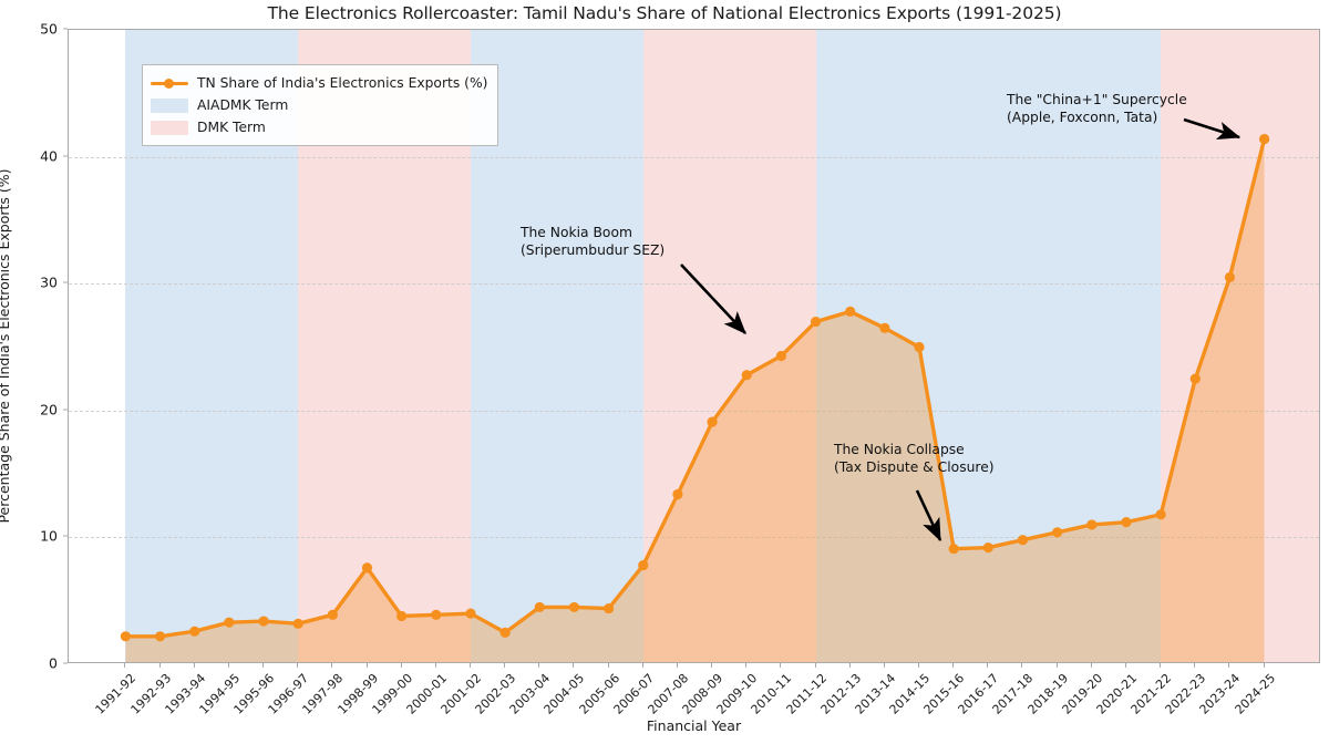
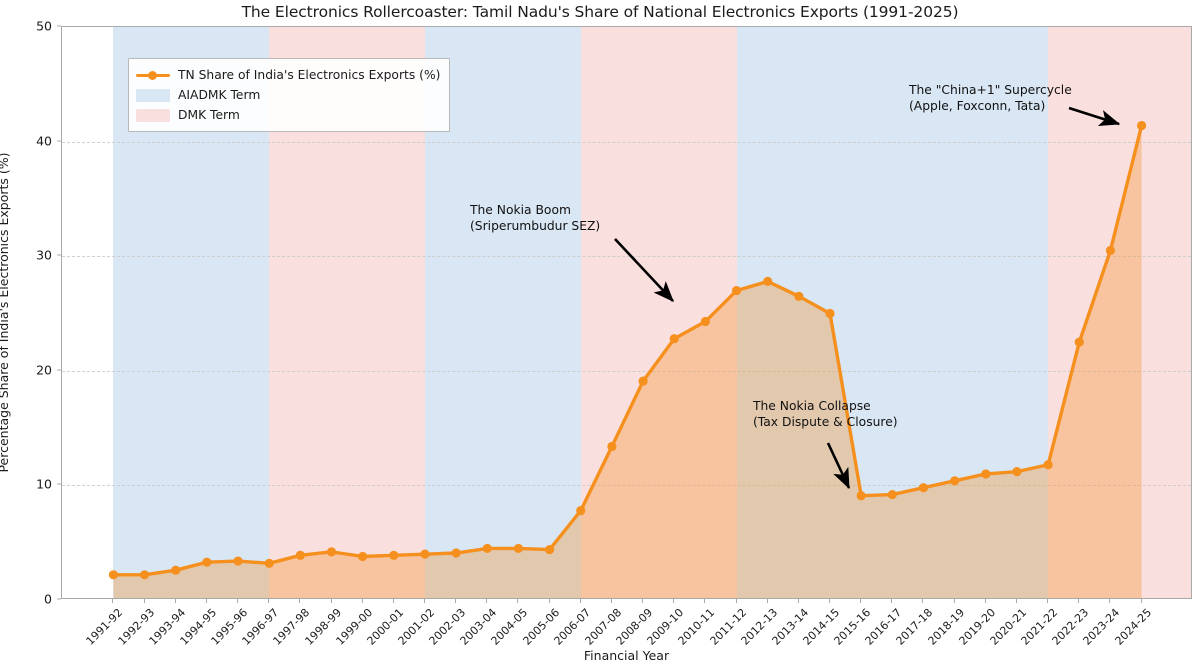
1998-99: 7.6 -> 4.2
2002-03: 2.5 -> 4.1
